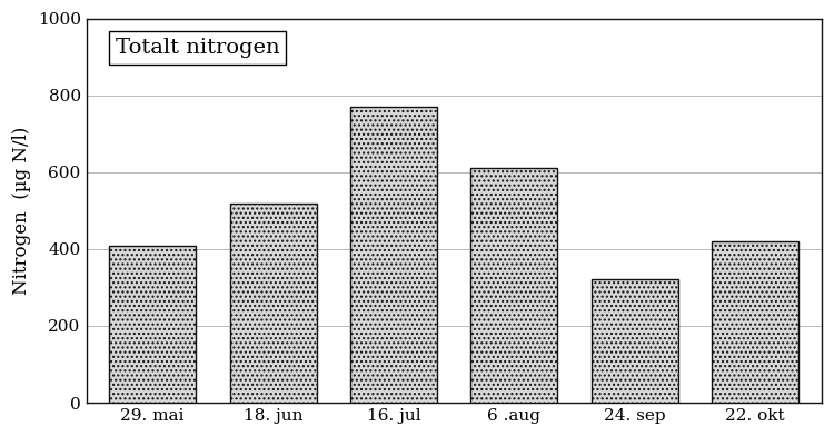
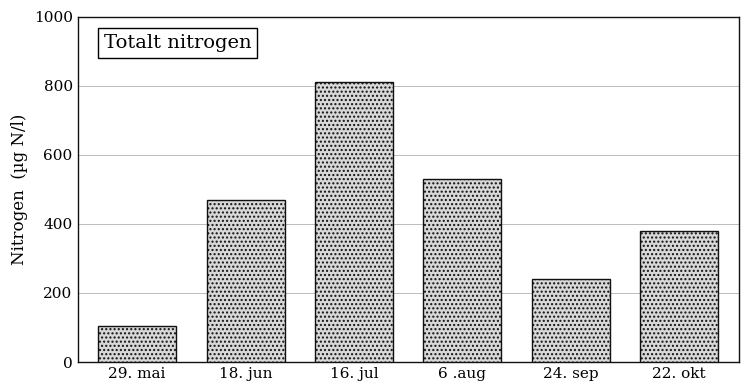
29. mai: 408 -> 105
18. jun: 518 -> 470
16. jul: 770 -> 810
6 .aug: 612 -> 530
24. sep: 322 -> 240
22. okt: 420 -> 380
